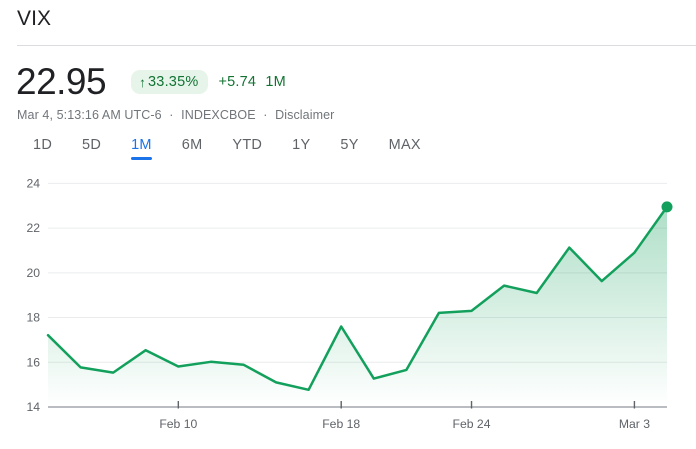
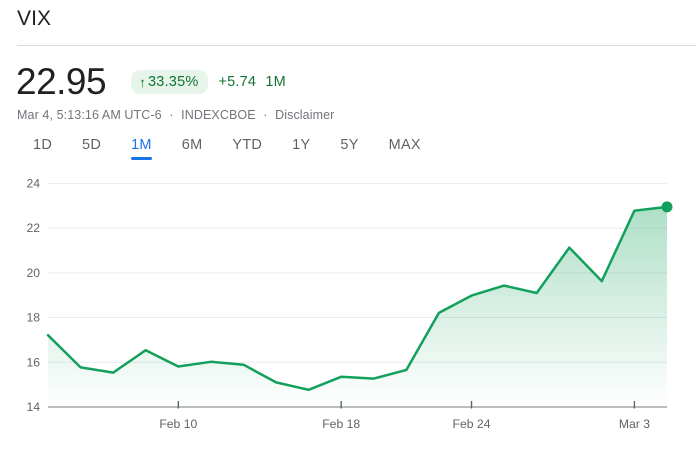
Feb 18: 17.6 -> 15.3
Feb 24: 18.3 -> 19.0
Mar 3: 20.9 -> 22.8
